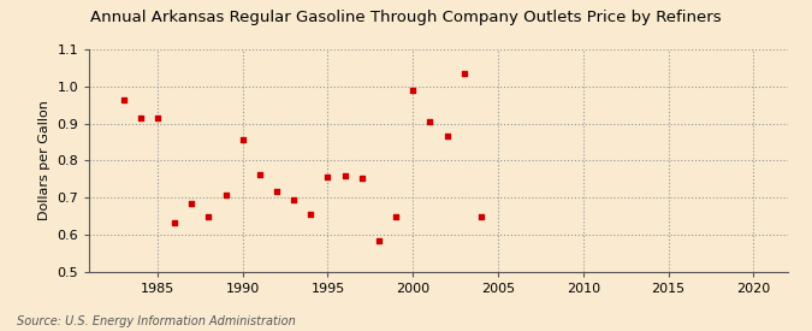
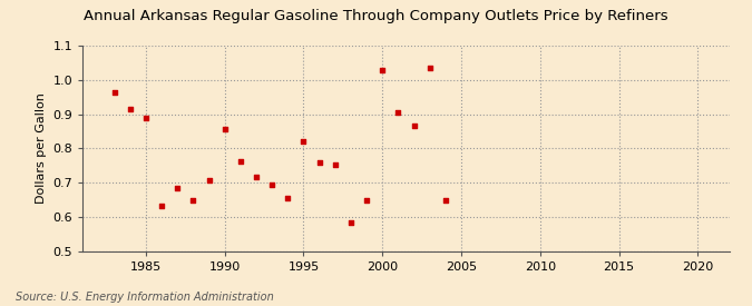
1985: 0.914 -> 0.890
1995: 0.757 -> 0.820
2000: 0.990 -> 1.030
